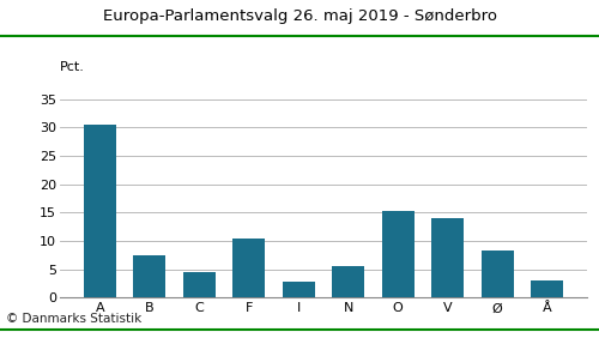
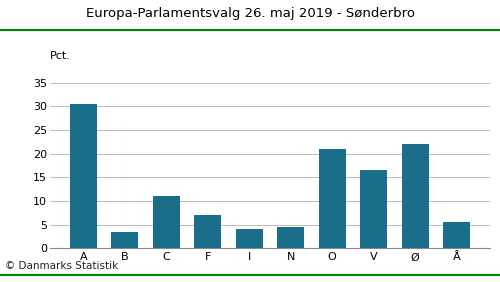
B: 7.4 -> 3.5
C: 4.5 -> 11.0
F: 10.5 -> 7.0
I: 2.8 -> 4.0
N: 5.6 -> 4.5
O: 15.2 -> 21.0
V: 13.9 -> 16.5
Ø: 8.2 -> 22.0
Å: 3.0 -> 5.5
